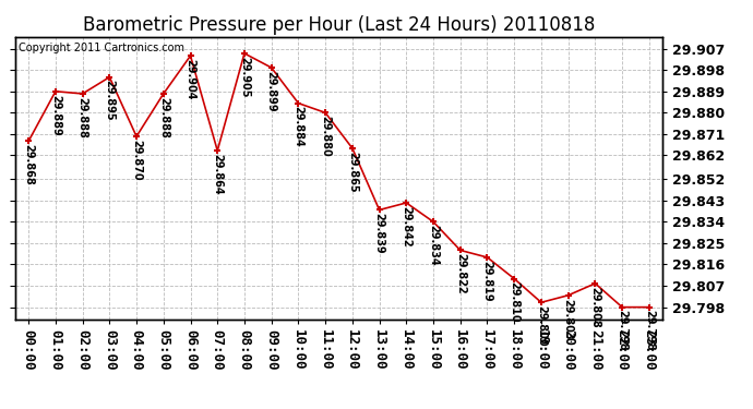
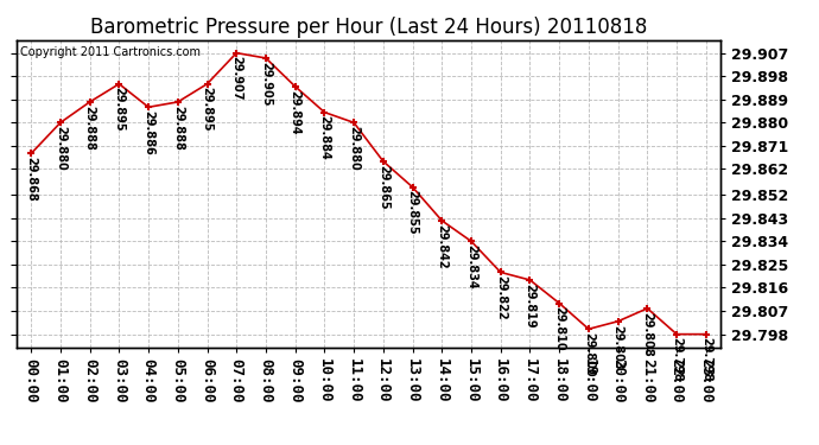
01:00: 29.889 -> 29.880
04:00: 29.870 -> 29.886
06:00: 29.904 -> 29.895
07:00: 29.864 -> 29.907
09:00: 29.899 -> 29.894
13:00: 29.839 -> 29.855
